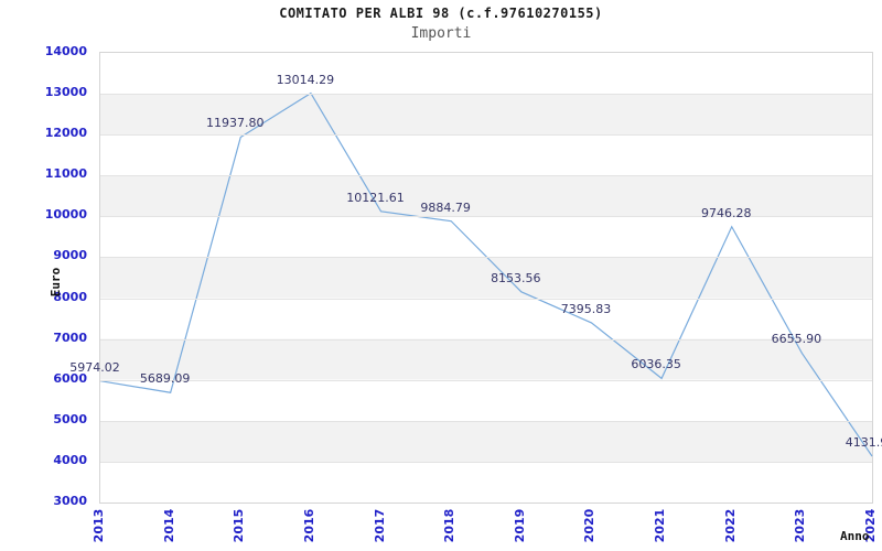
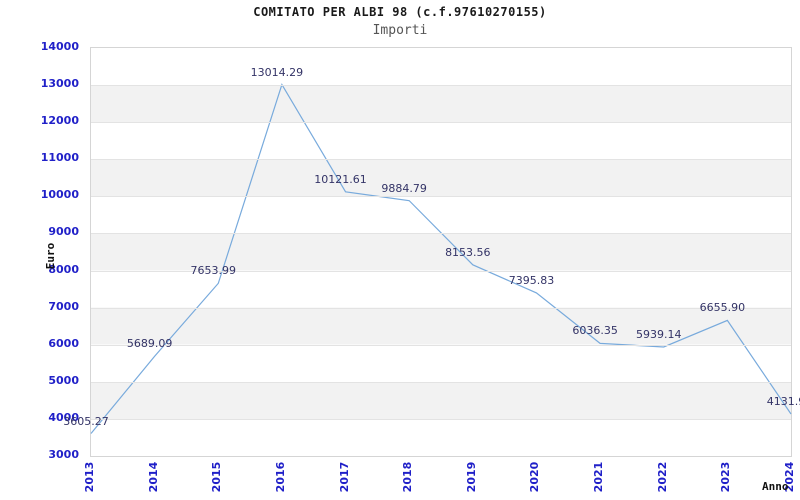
2013: 5974.02 -> 3605.27
2015: 11937.80 -> 7653.99
2022: 9746.28 -> 5939.14
